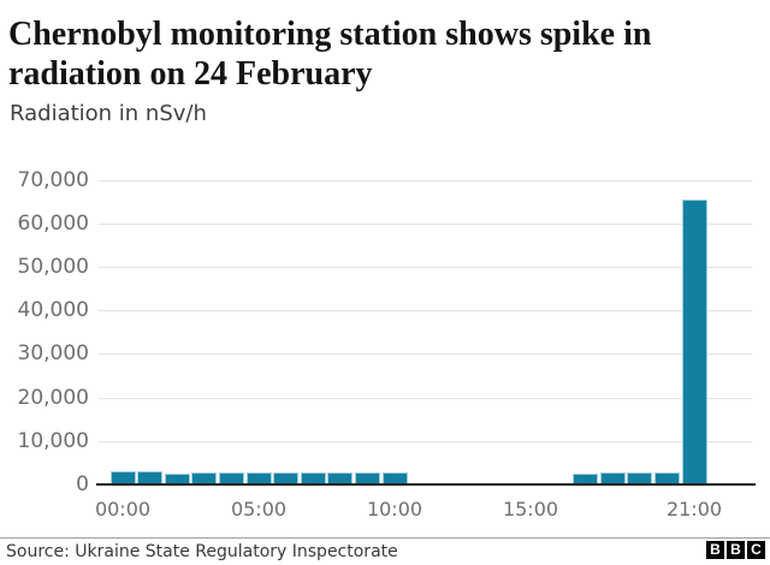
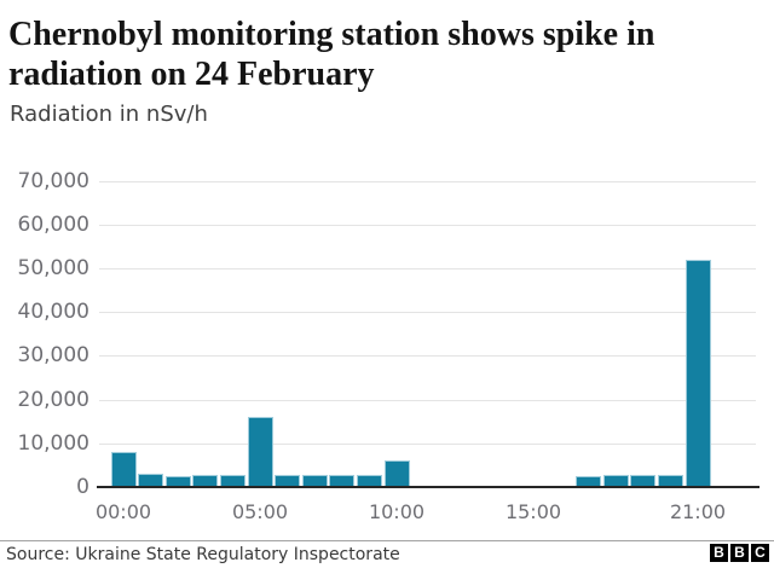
00:00: 3000 -> 8000
05:00: 3000 -> 16000
10:00: 3000 -> 6000
21:00: 66000 -> 52000
